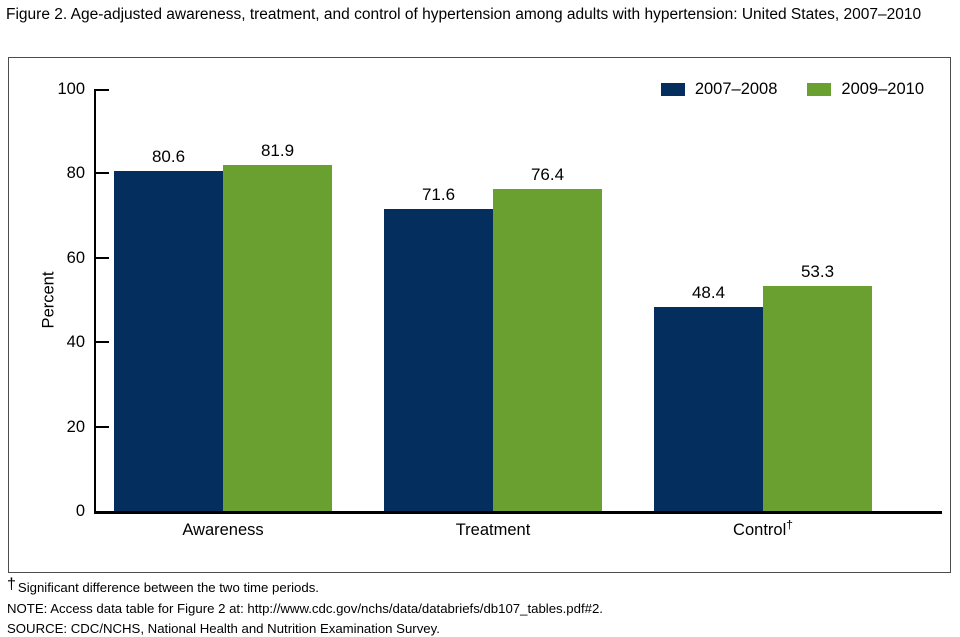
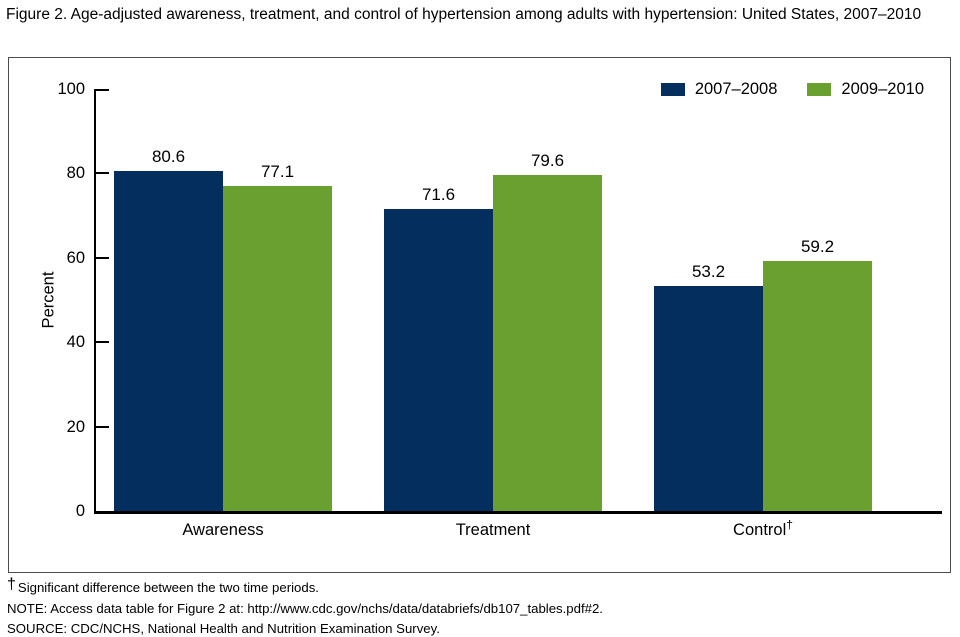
2009–2010/Awareness: 81.9 -> 77.1
2009–2010/Treatment: 76.4 -> 79.6
2007–2008/Control†: 48.4 -> 53.2
2009–2010/Control†: 53.3 -> 59.2
